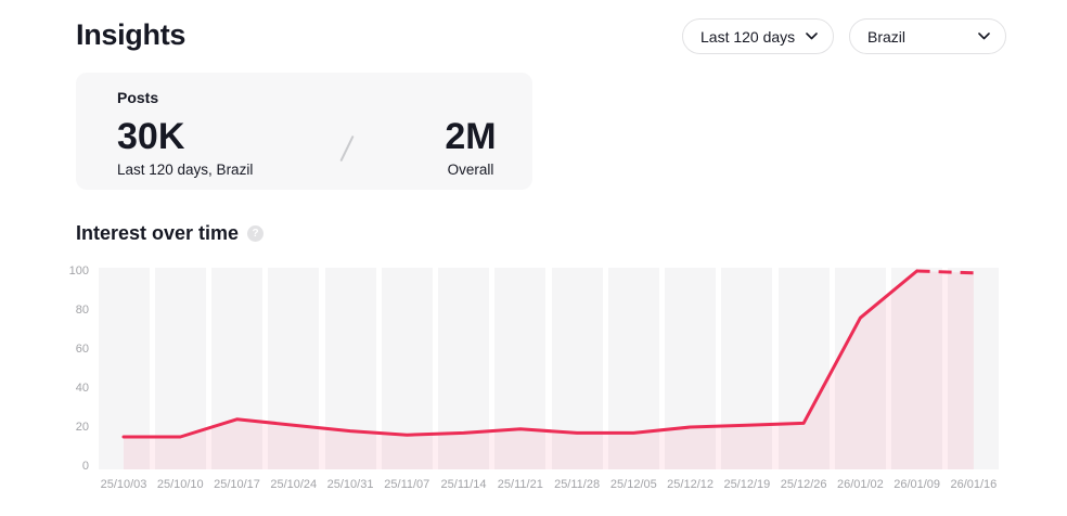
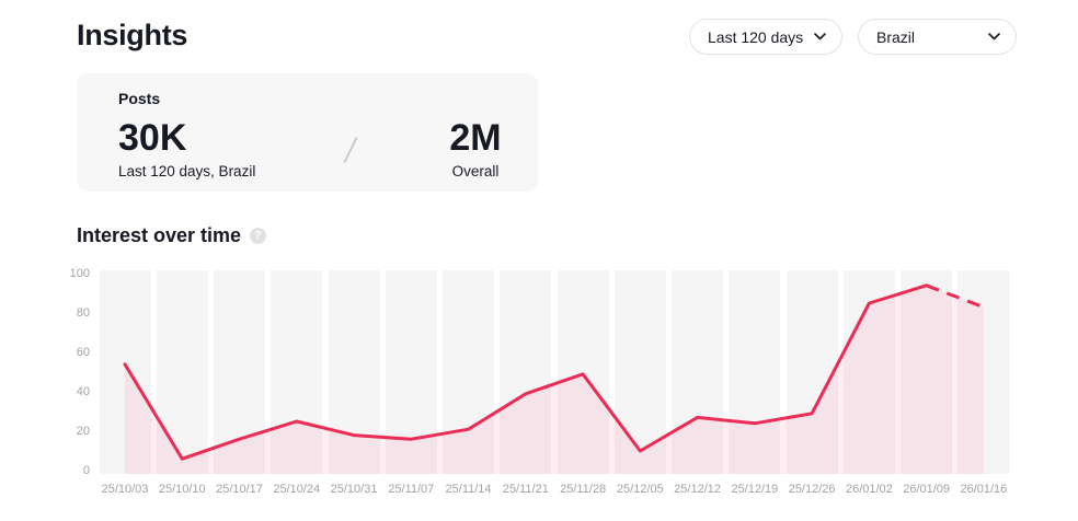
25/10/03: 15 -> 54
25/10/10: 15 -> 6
25/10/17: 24 -> 16
25/10/24: 21 -> 25
25/11/14: 17 -> 21
25/11/21: 19 -> 39
25/11/28: 17 -> 49
25/12/05: 17 -> 10
25/12/12: 20 -> 27
25/12/19: 21 -> 24
25/12/26: 22 -> 29
26/01/02: 76 -> 85
26/01/09: 100 -> 94
26/01/16: 99 -> 83
